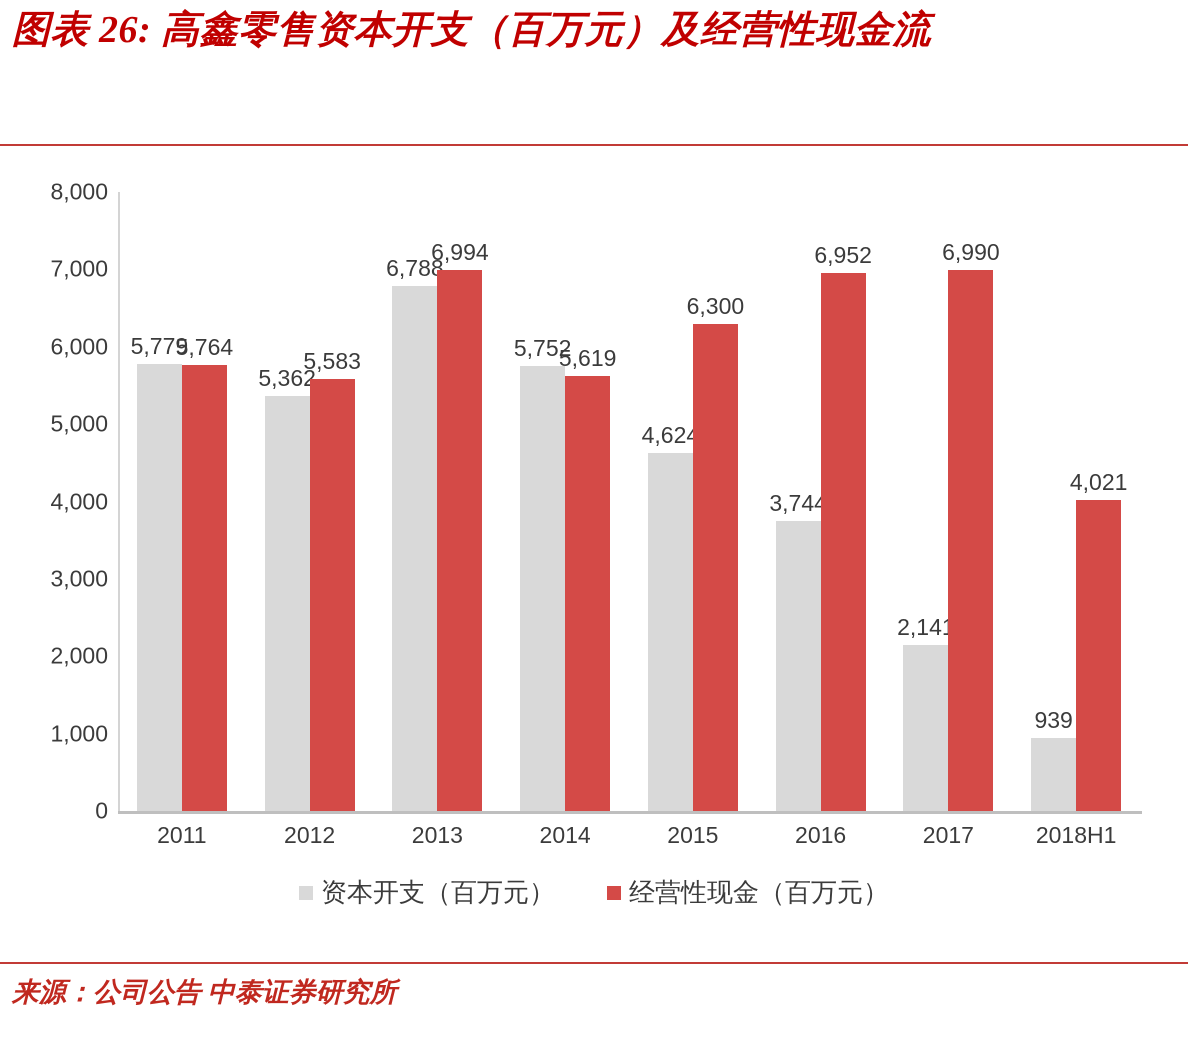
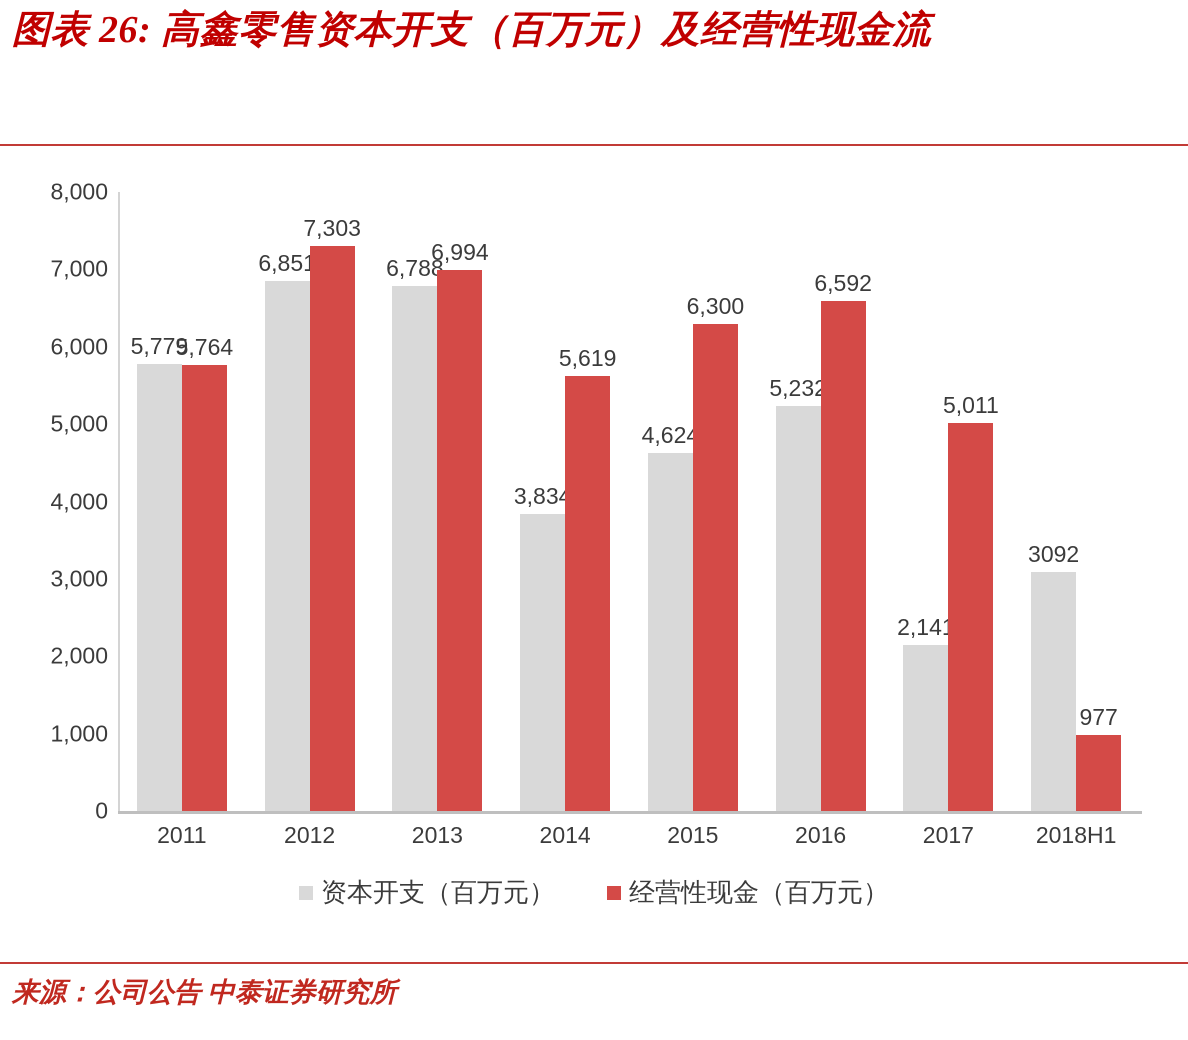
资本开支（百万元）/2012: 5,362 -> 6,851
经营性现金（百万元）/2012: 5,583 -> 7,303
资本开支（百万元）/2014: 5,752 -> 3,834
资本开支（百万元）/2016: 3,744 -> 5,232
经营性现金（百万元）/2016: 6,952 -> 6,592
经营性现金（百万元）/2017: 6,990 -> 5,011
资本开支（百万元）/2018H1: 939 -> 3092
经营性现金（百万元）/2018H1: 4,021 -> 977
